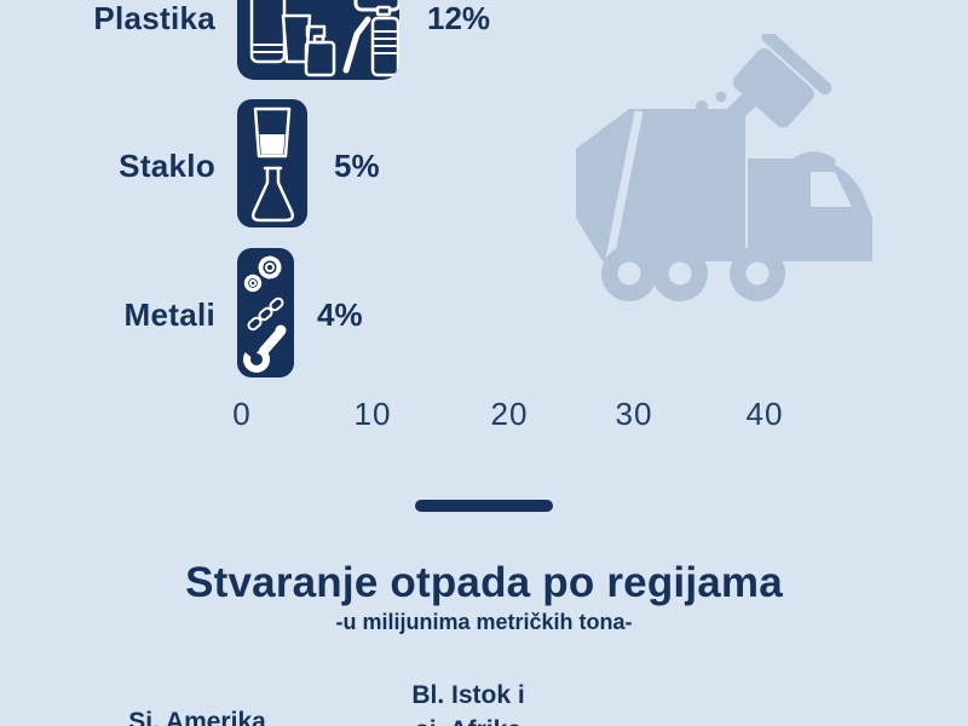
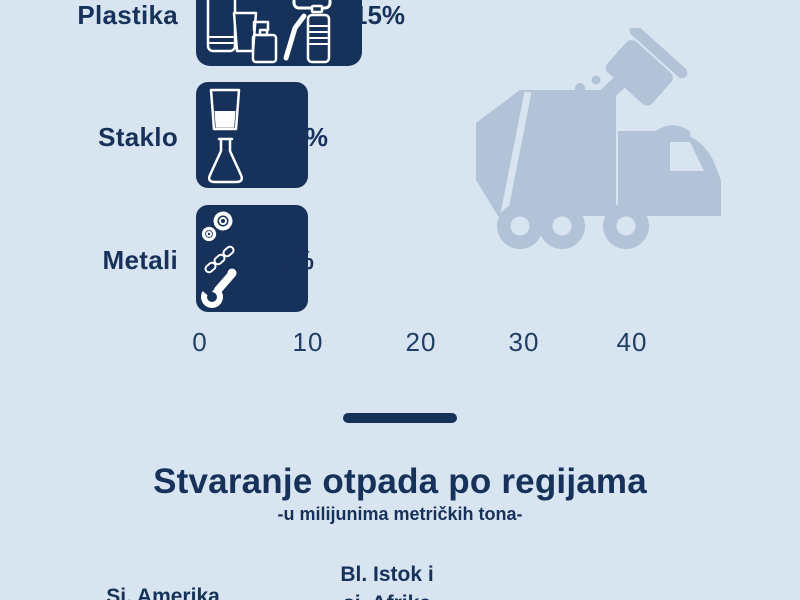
Plastika: 12% -> 15%
Staklo: 5% -> 10%
Metali: 4% -> 10%
